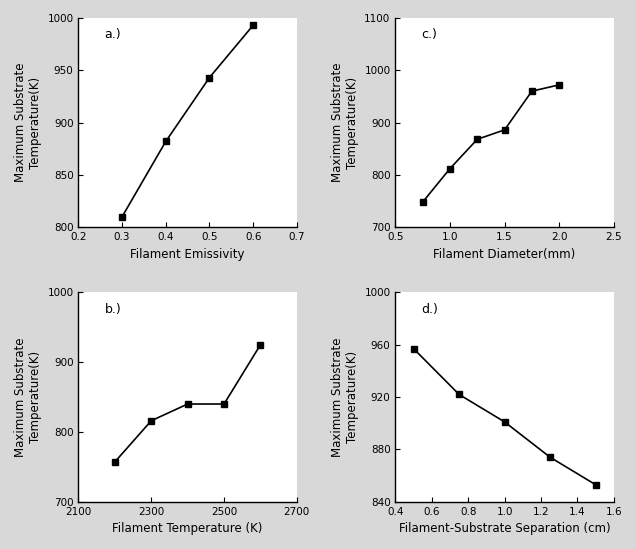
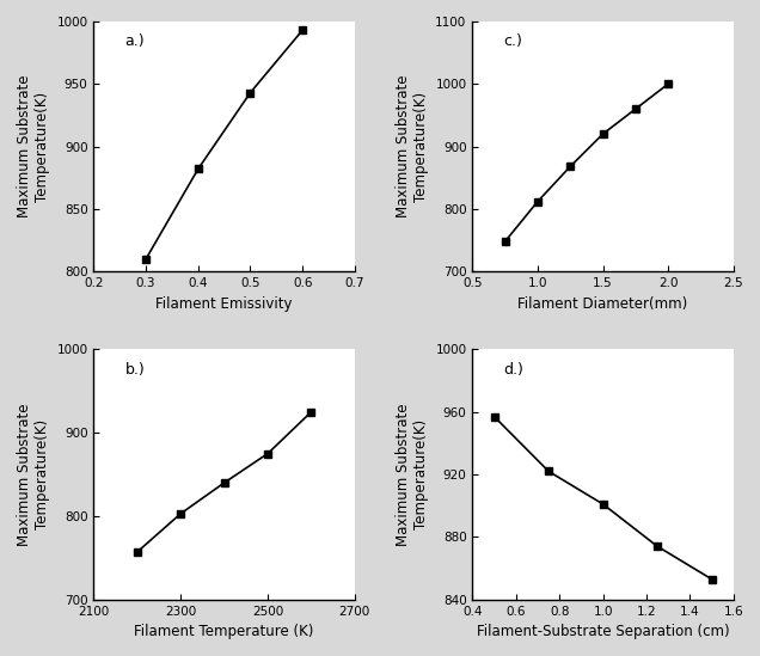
1.5: 886 -> 920
2.0: 972 -> 1000
2300: 816 -> 803
2500: 840 -> 875
